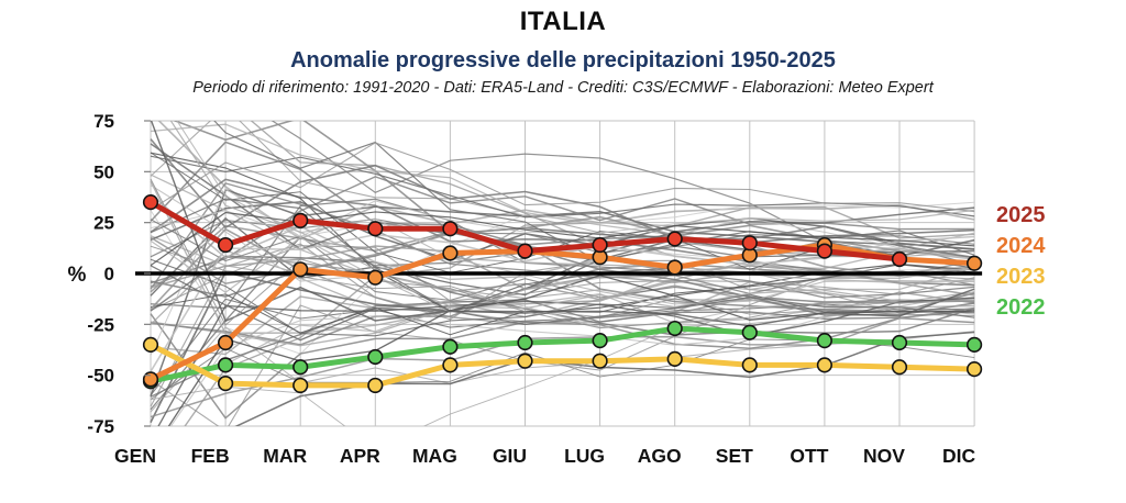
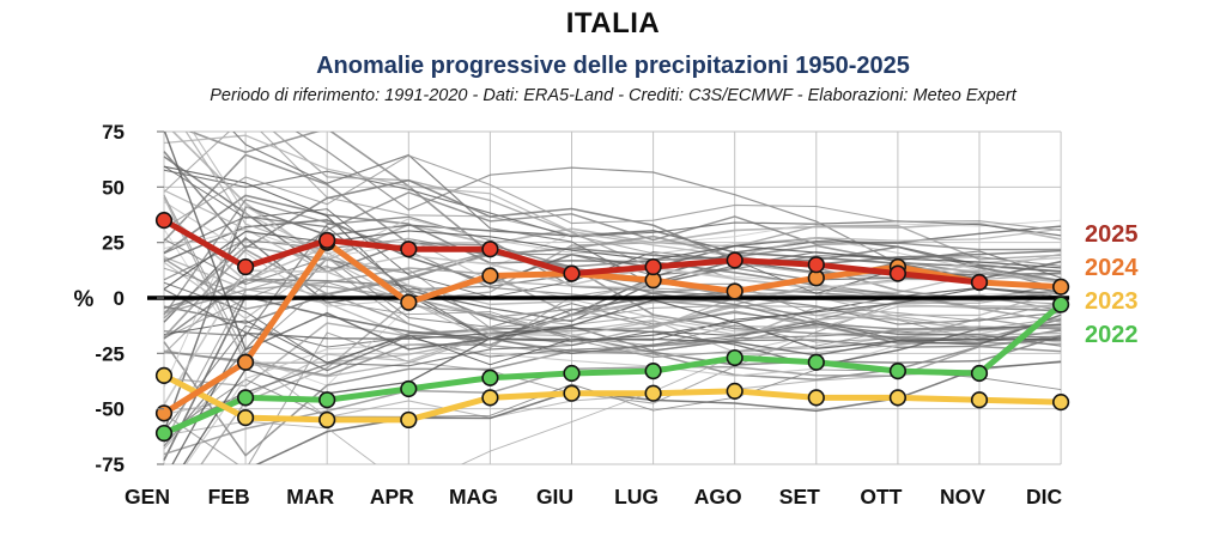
2022/GEN: -53 -> -61
2024/FEB: -34 -> -29
2024/MAR: 2 -> 25
2022/DIC: -35 -> -3
